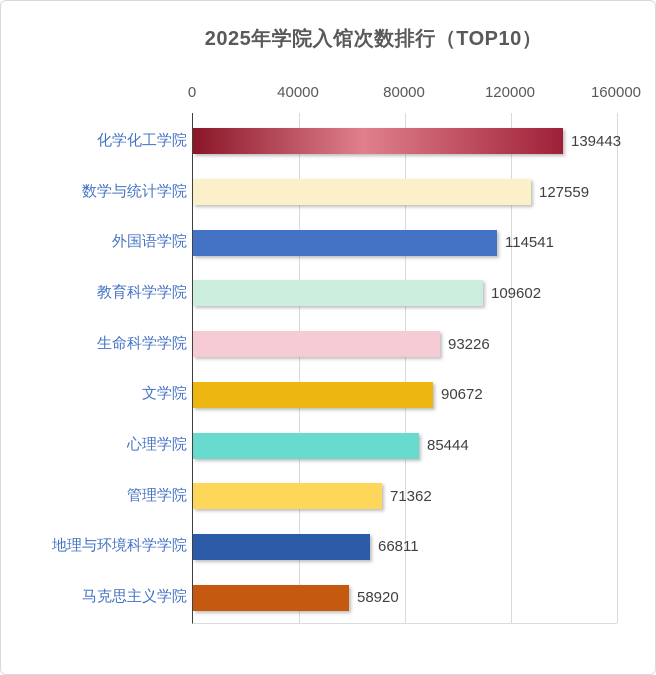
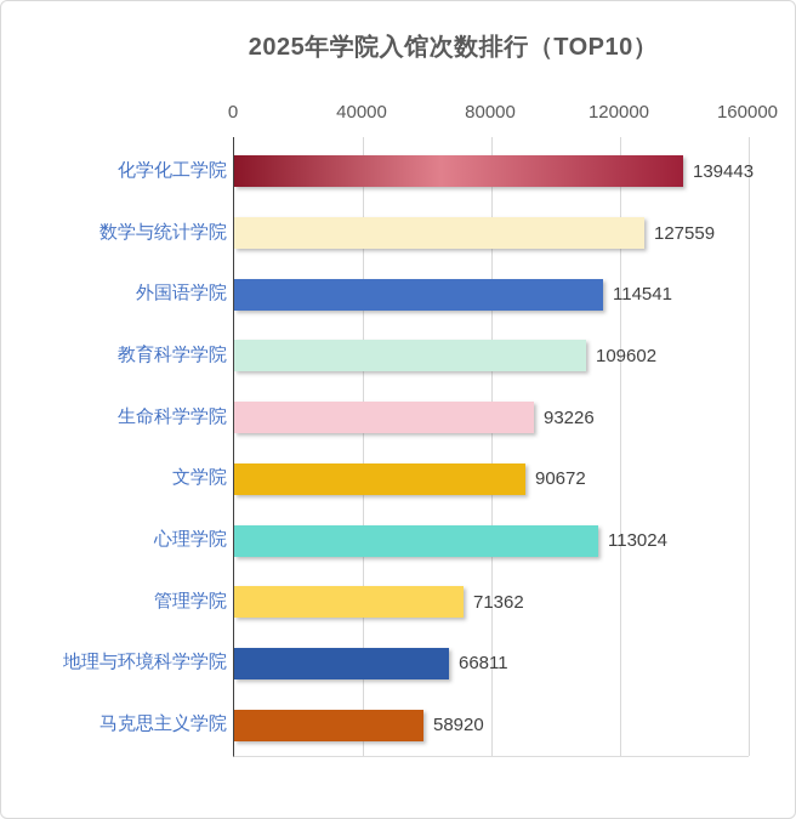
心理学院: 85444 -> 113024
